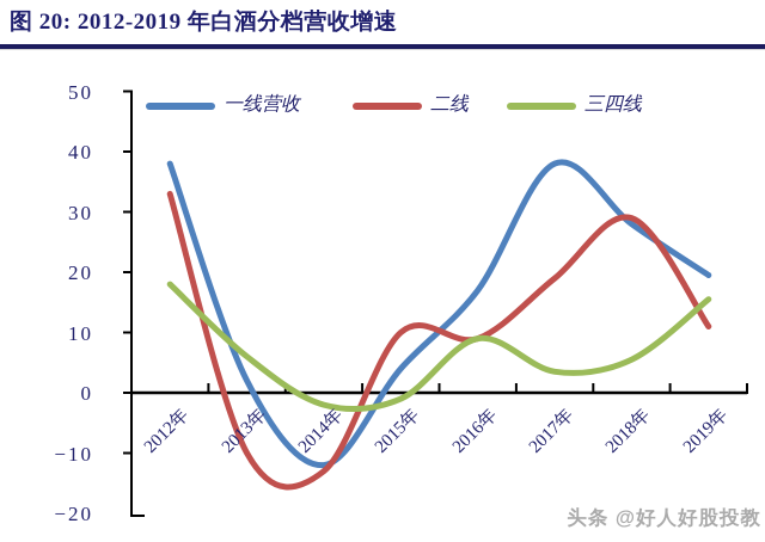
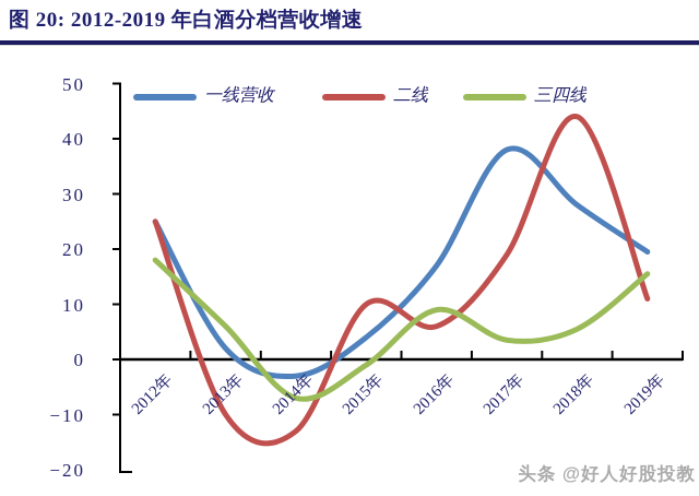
一线营收/2012年: 38 -> 25
二线/2012年: 33 -> 25
一线营收/2014年: -12 -> -3
三四线/2014年: -2 -> -7
二线/2016年: 9 -> 6
二线/2018年: 29 -> 44
